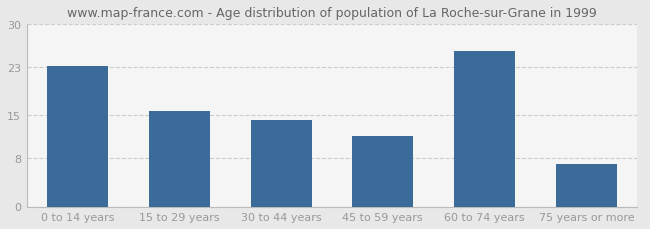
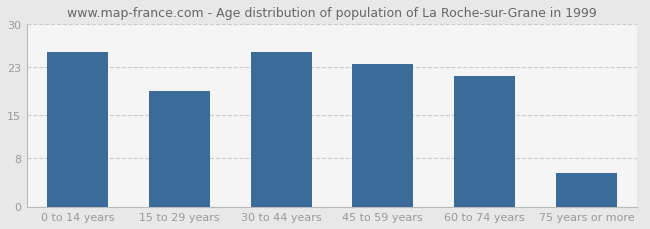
0 to 14 years: 23.2 -> 25.5
15 to 29 years: 15.8 -> 19.0
30 to 44 years: 14.2 -> 25.5
45 to 59 years: 11.6 -> 23.5
60 to 74 years: 25.6 -> 21.5
75 years or more: 7.0 -> 5.5
